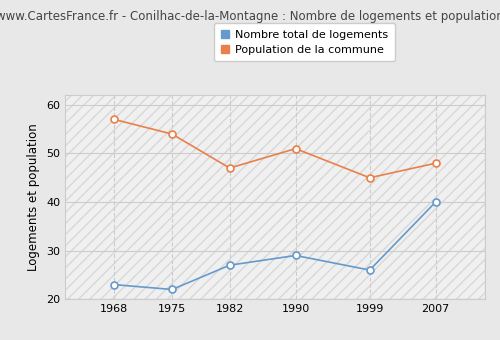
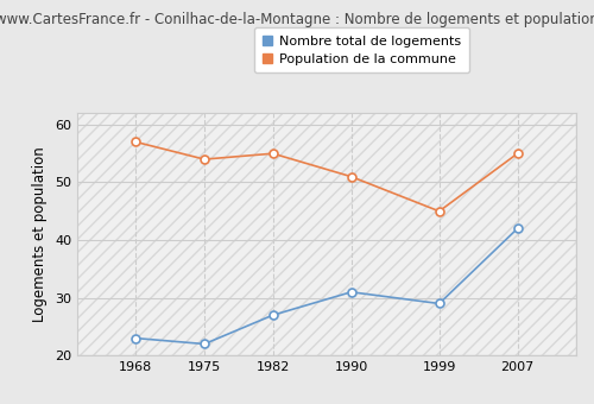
Population de la commune/1982: 47 -> 55
Nombre total de logements/1990: 29 -> 31
Nombre total de logements/1999: 26 -> 29
Nombre total de logements/2007: 40 -> 42
Population de la commune/2007: 48 -> 55
